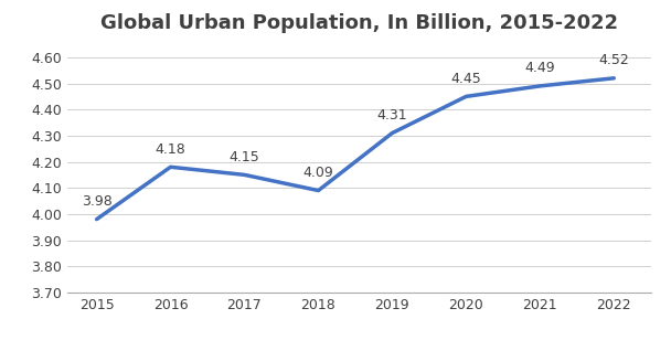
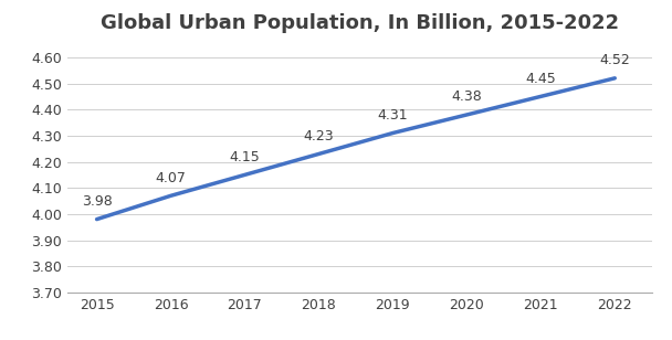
2016: 4.18 -> 4.07
2018: 4.09 -> 4.23
2020: 4.45 -> 4.38
2021: 4.49 -> 4.45
